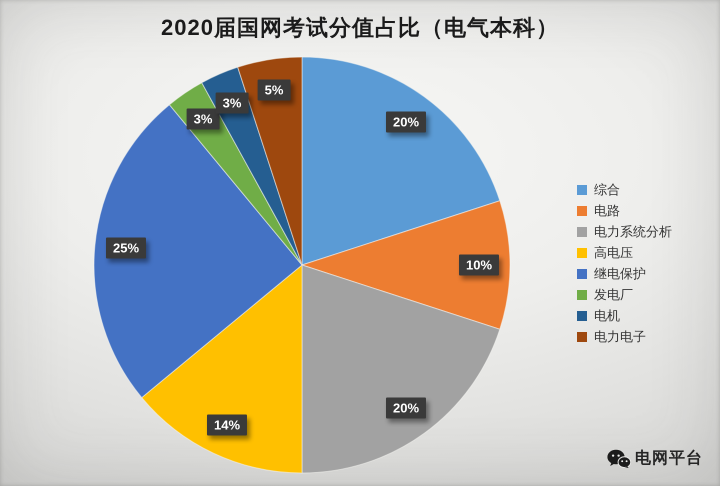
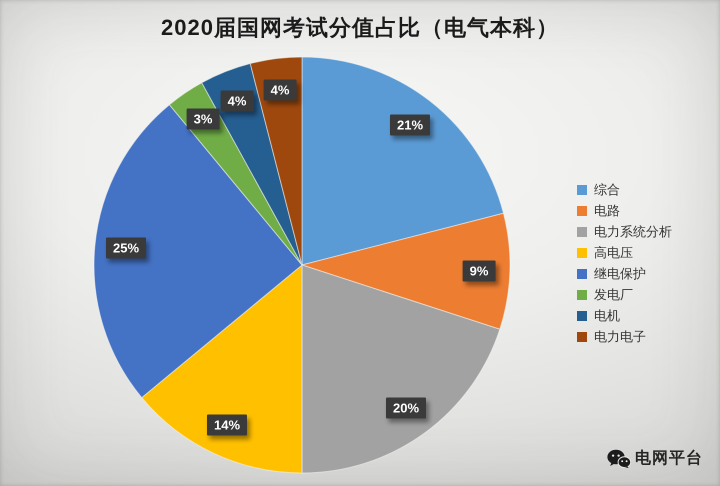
综合: 20% -> 21%
电路: 10% -> 9%
电机: 3% -> 4%
电力电子: 5% -> 4%
